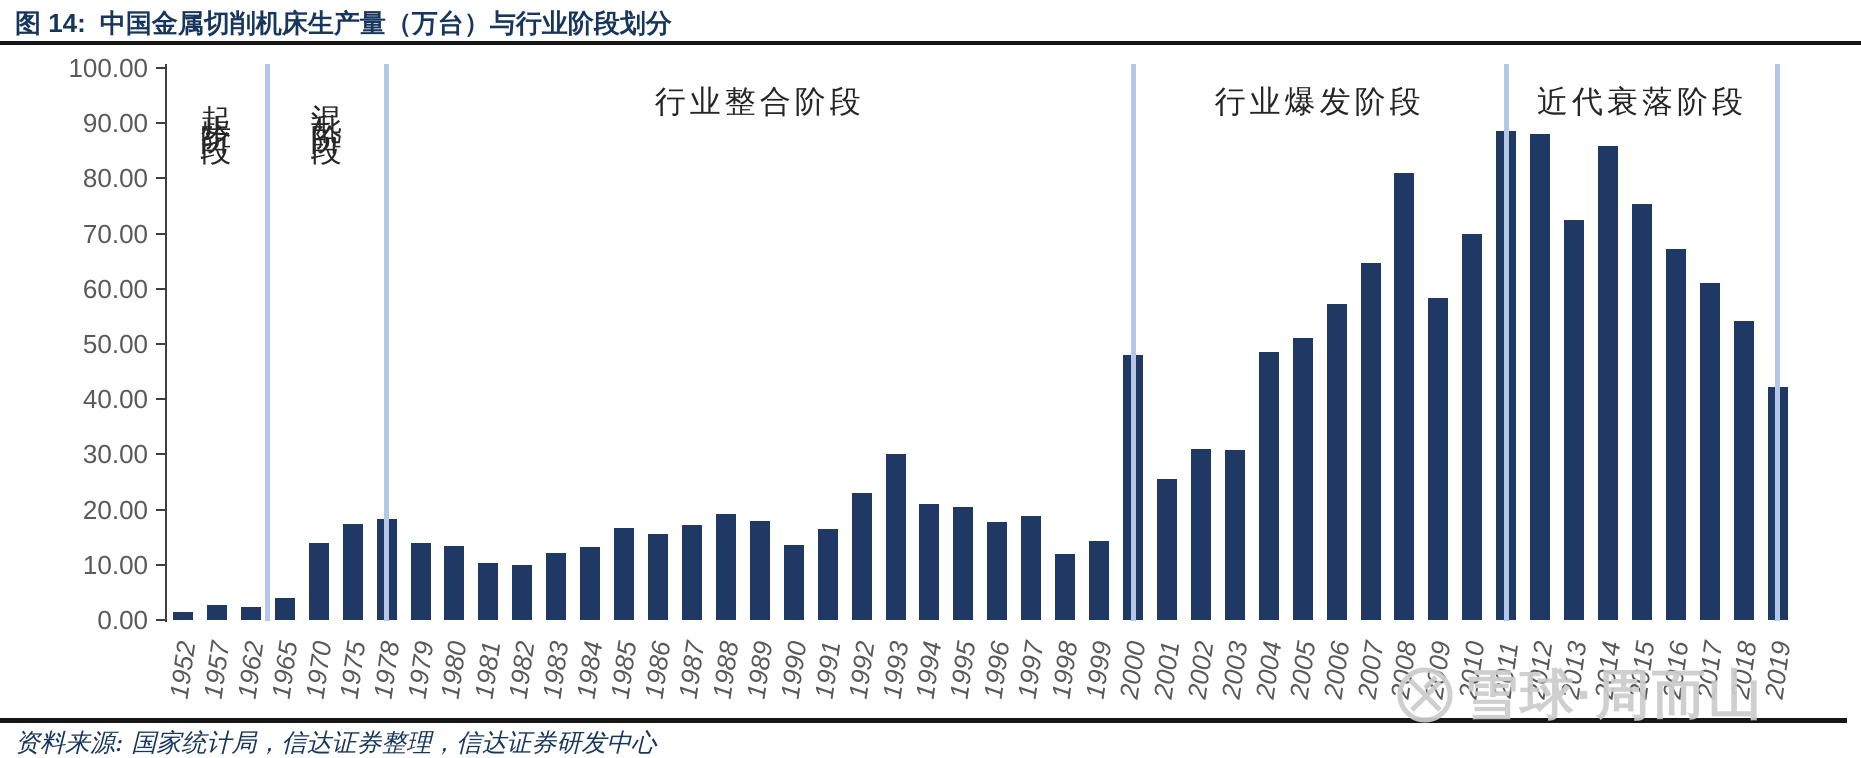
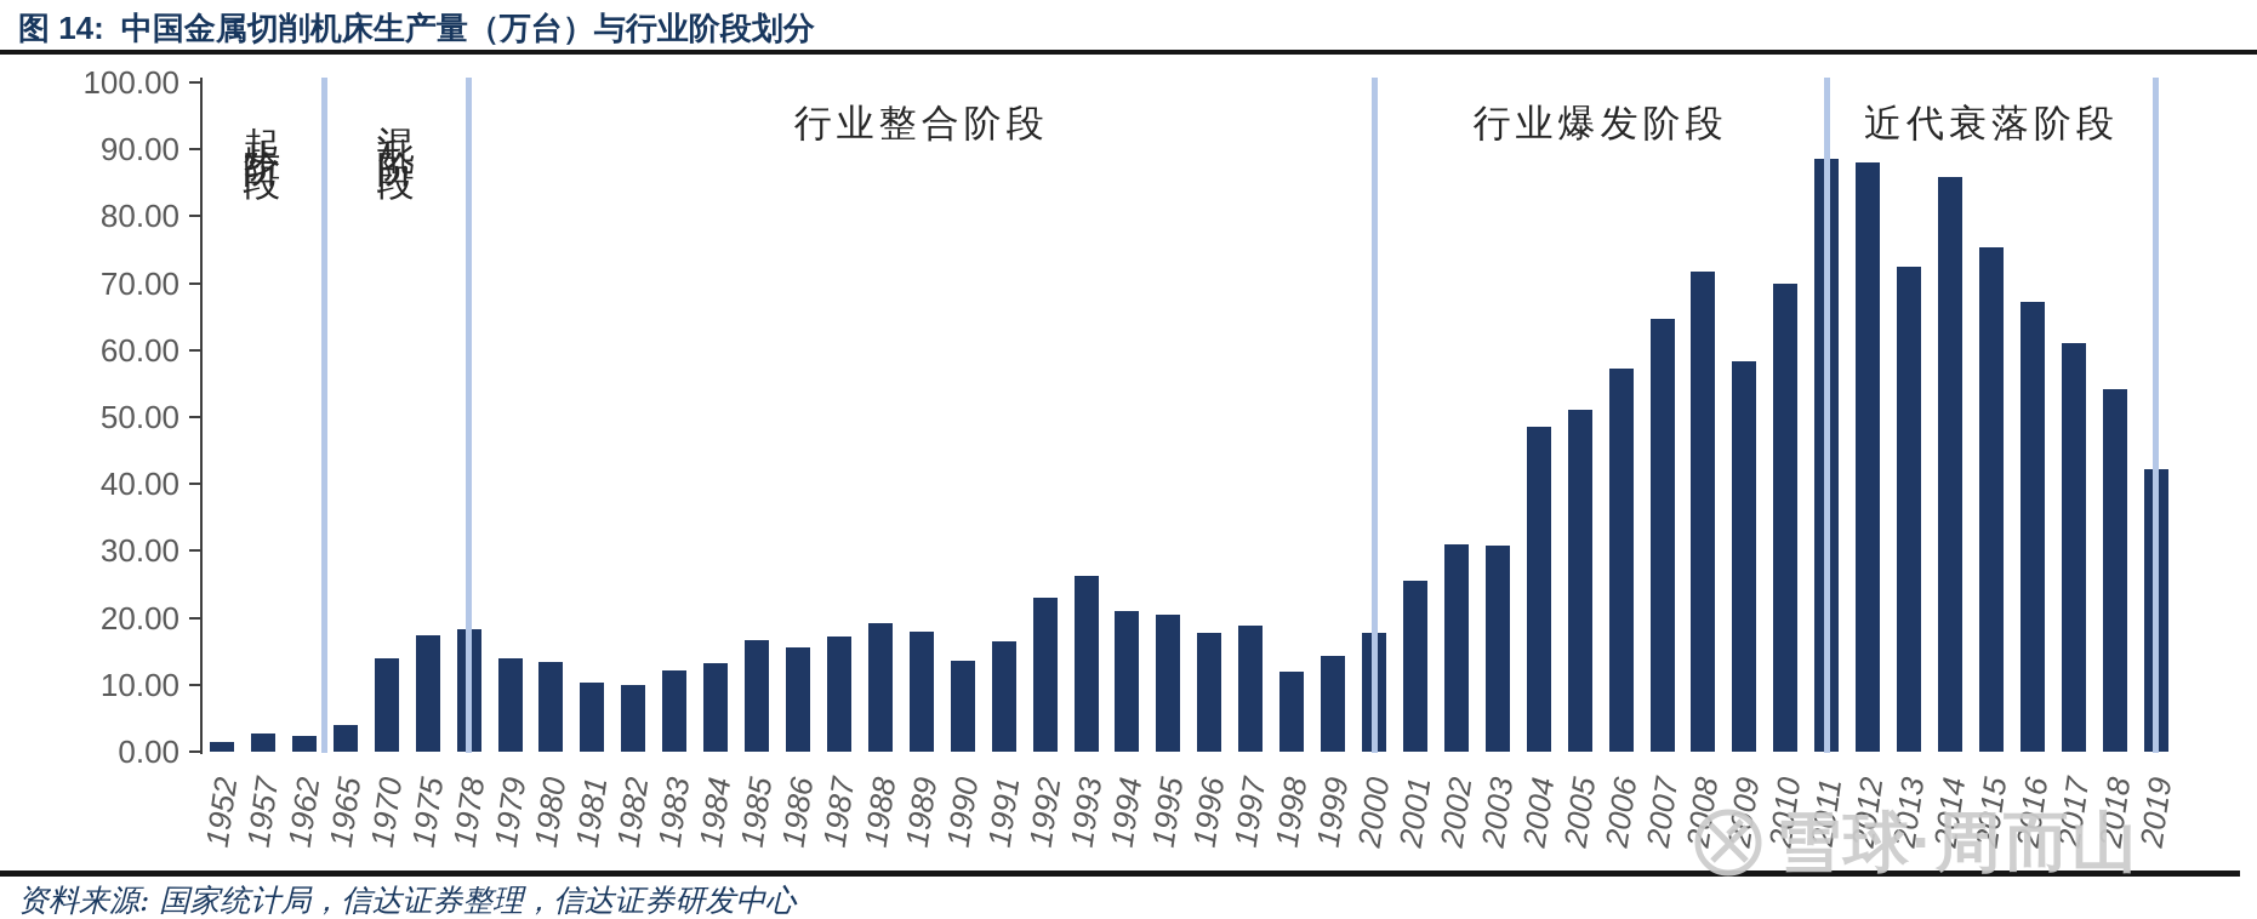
1993: 30 -> 26
2000: 48 -> 18
2008: 81 -> 72
